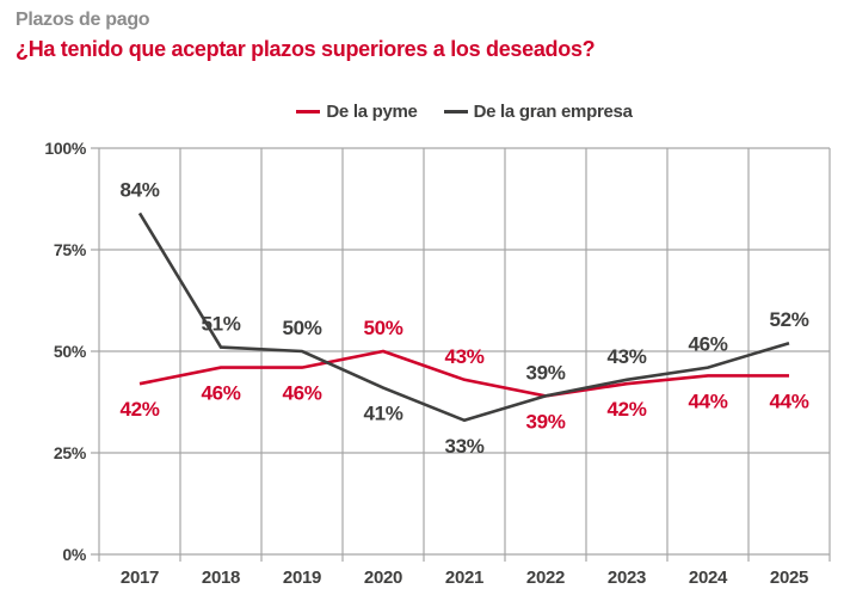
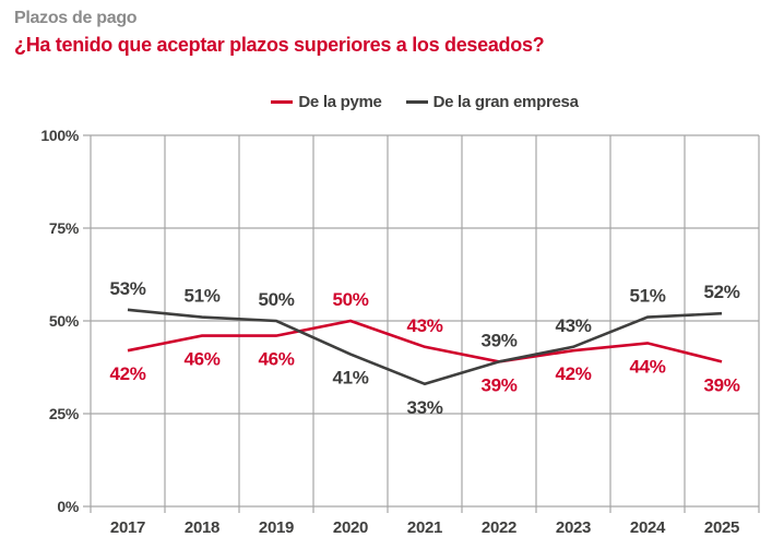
De la gran empresa/2017: 84% -> 53%
De la gran empresa/2024: 46% -> 51%
De la pyme/2025: 44% -> 39%
